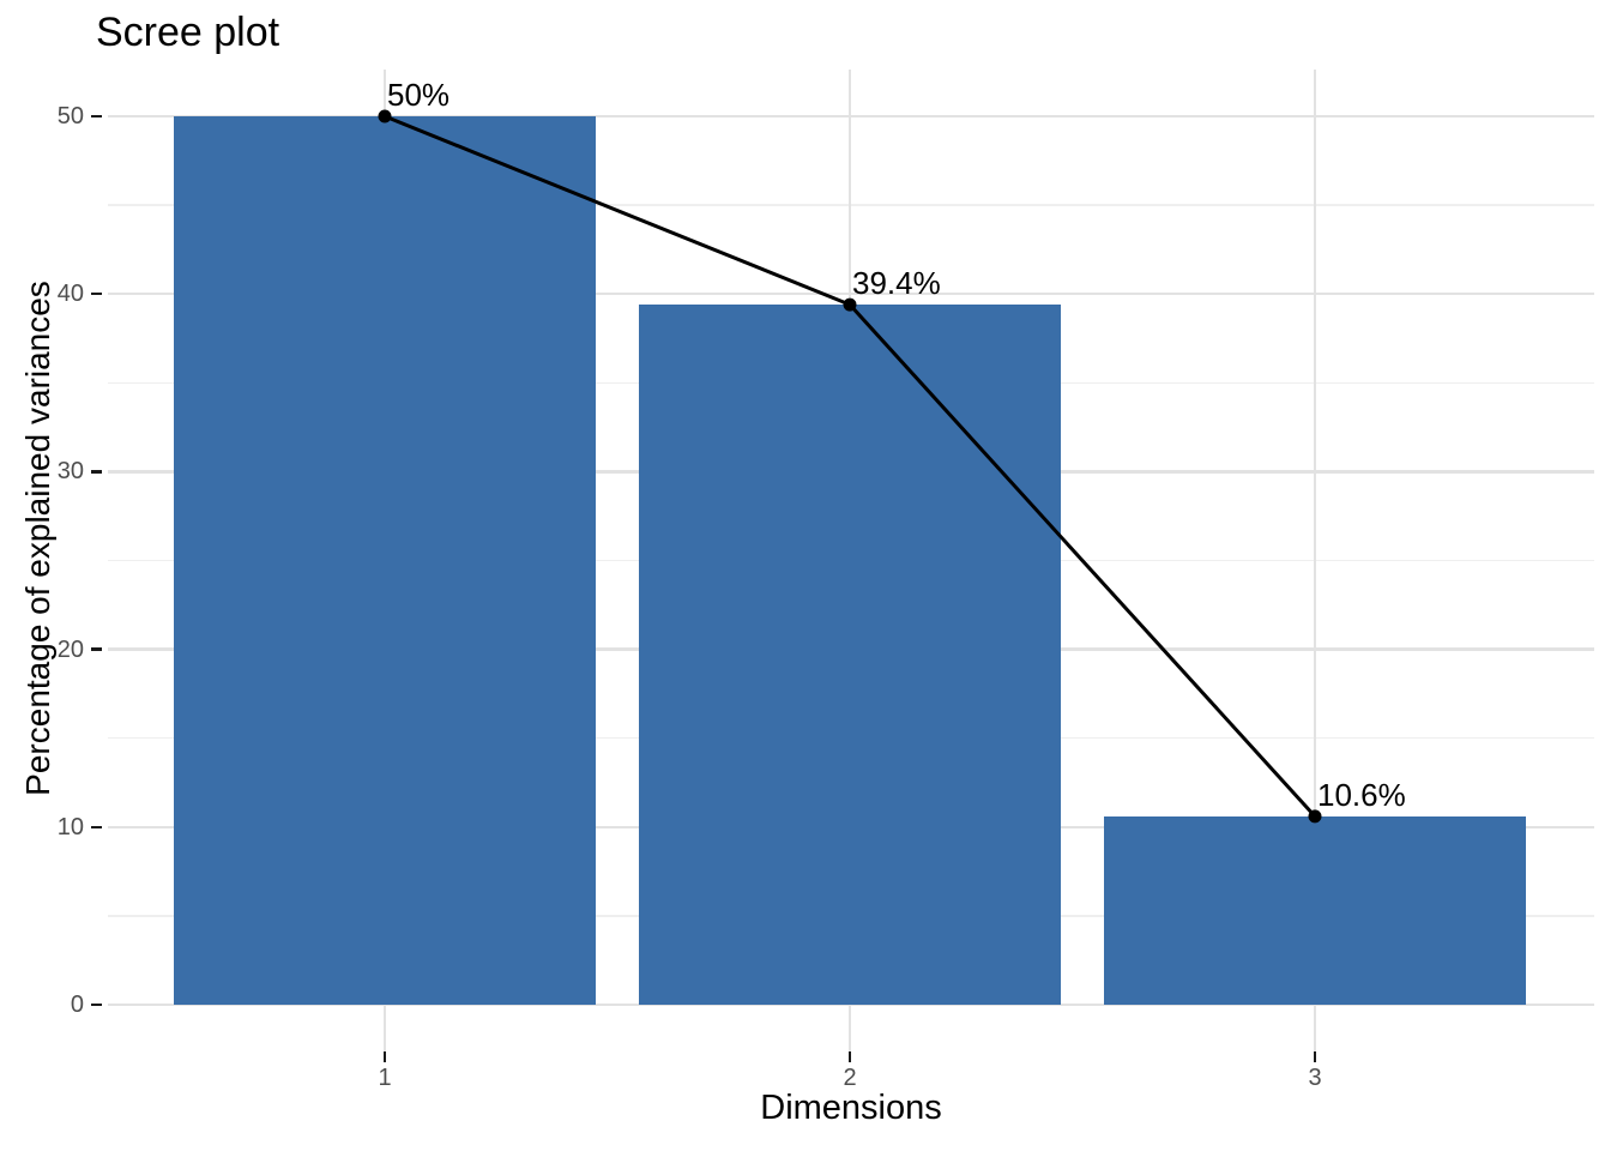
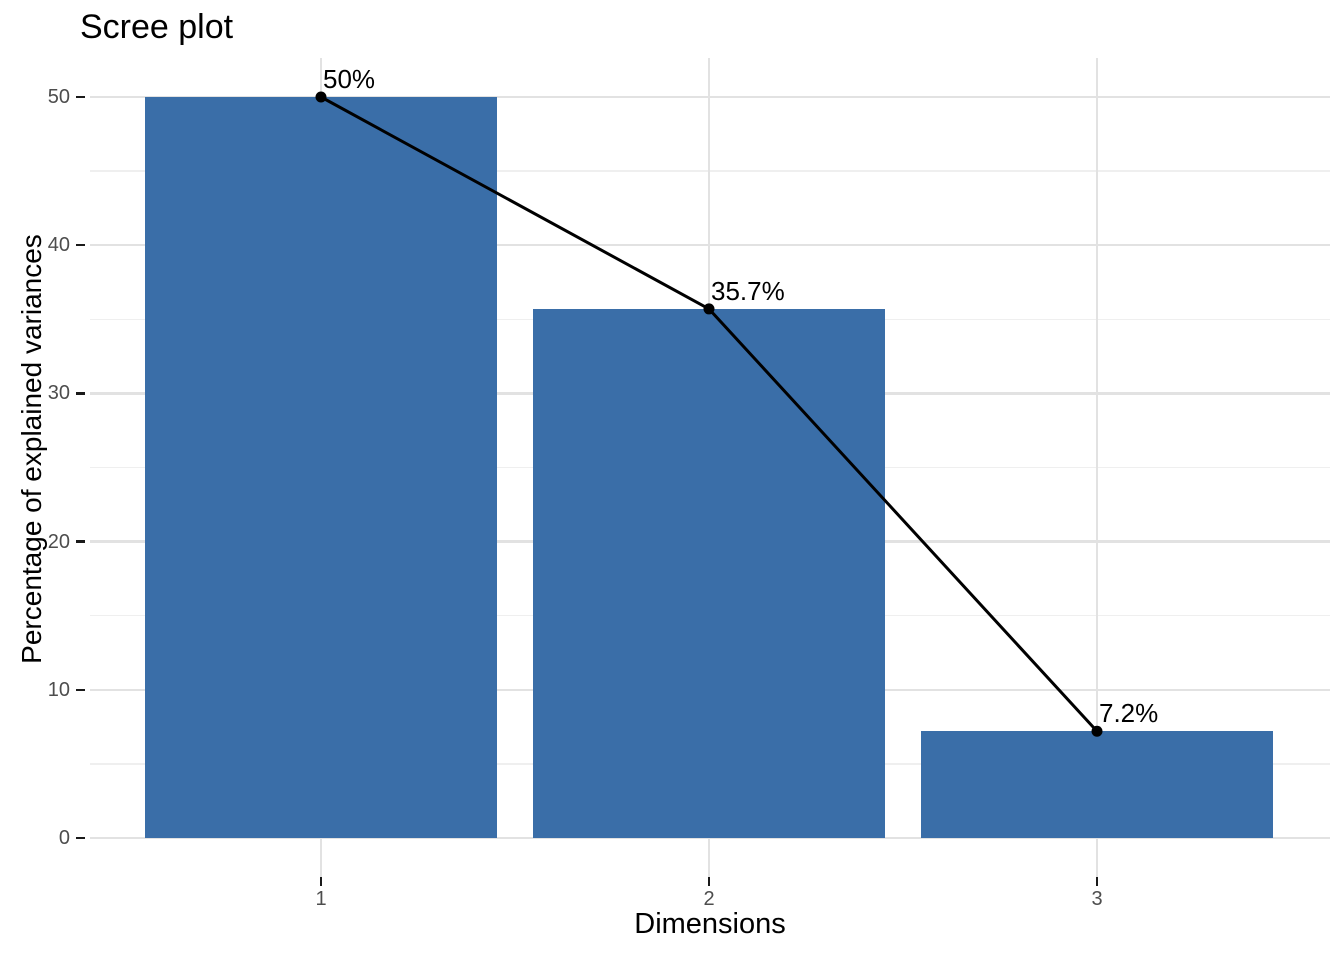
2: 39.4% -> 35.7%
3: 10.6% -> 7.2%
